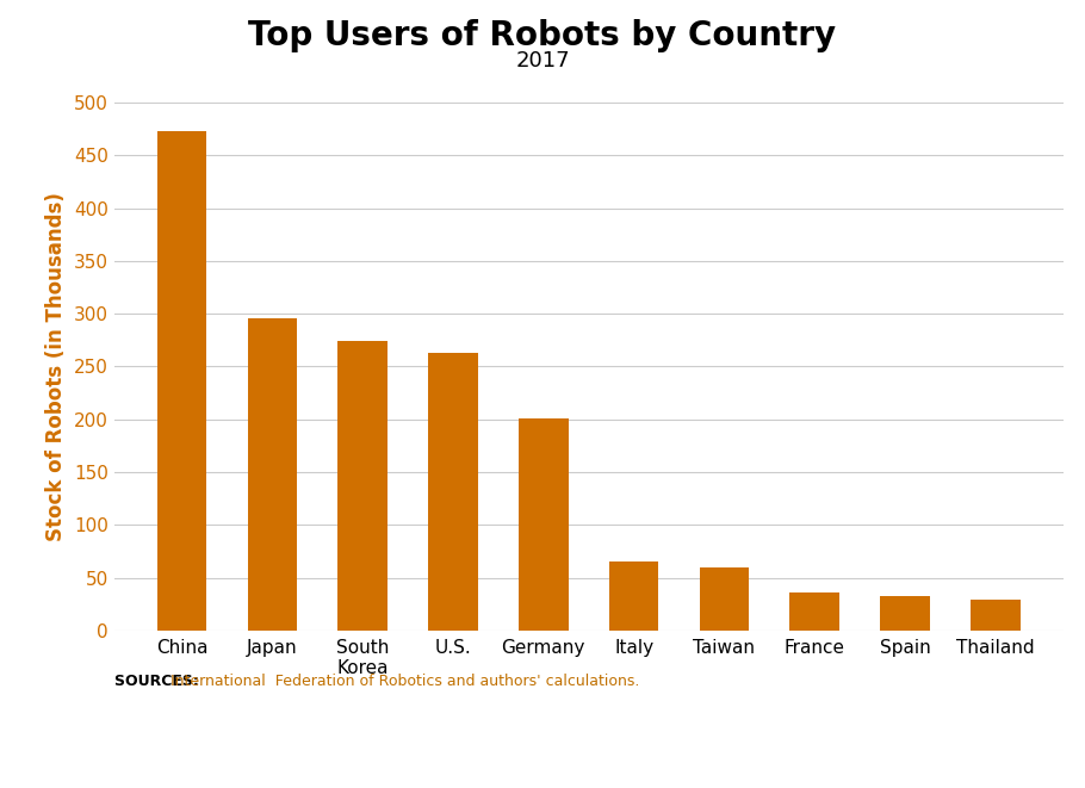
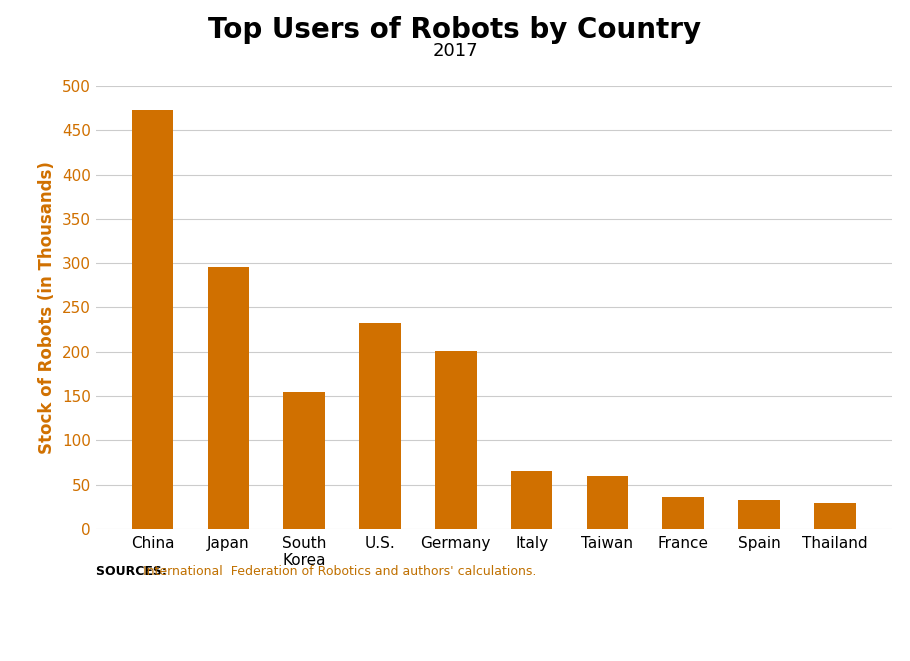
South Korea: 274 -> 154
U.S.: 263 -> 232
